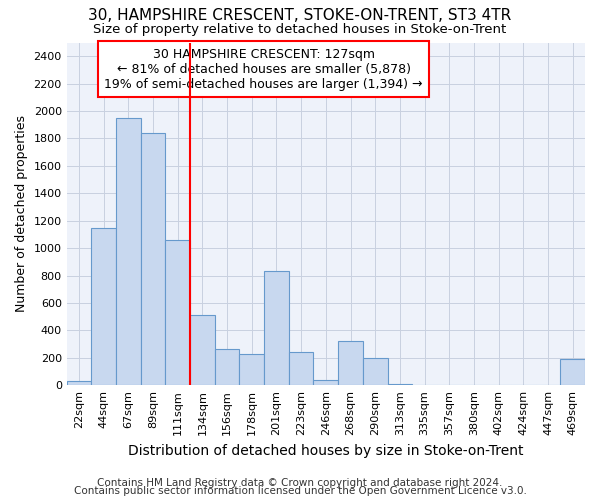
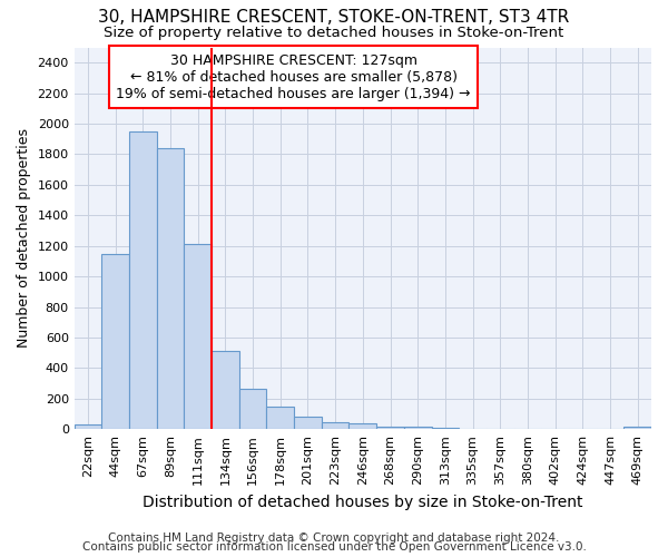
111sqm: 1060 -> 1210
178sqm: 230 -> 140
201sqm: 830 -> 80
223sqm: 240 -> 50
268sqm: 320 -> 20
290sqm: 200 -> 20
469sqm: 190 -> 20
